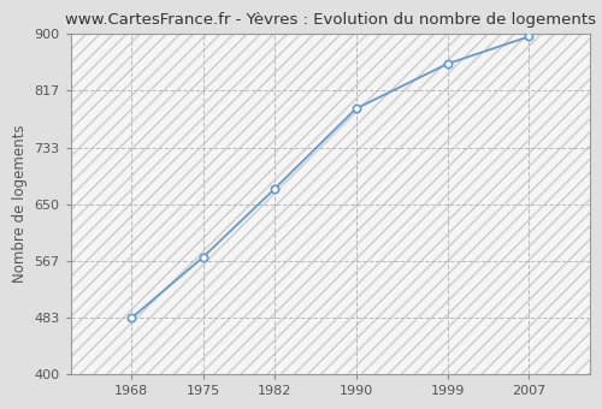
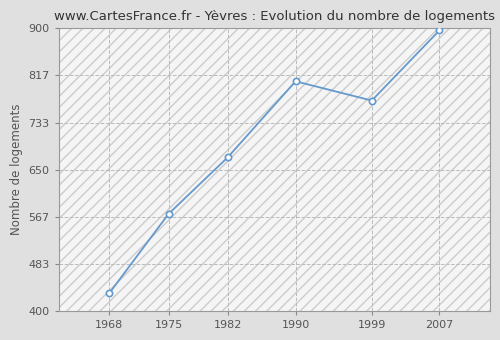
1968: 483 -> 432
1990: 790 -> 806
1999: 856 -> 772
